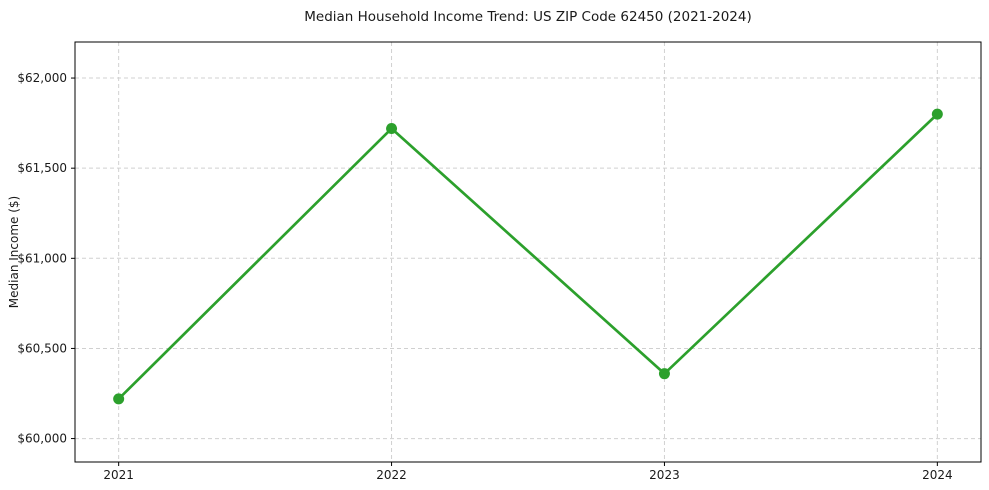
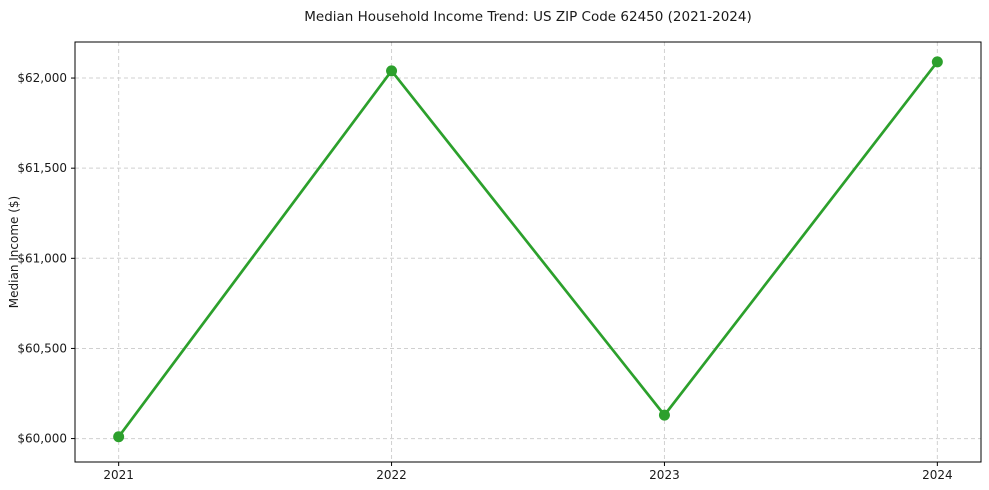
2021: $60220 -> $60010
2022: $61720 -> $62040
2023: $60360 -> $60130
2024: $61800 -> $62090
